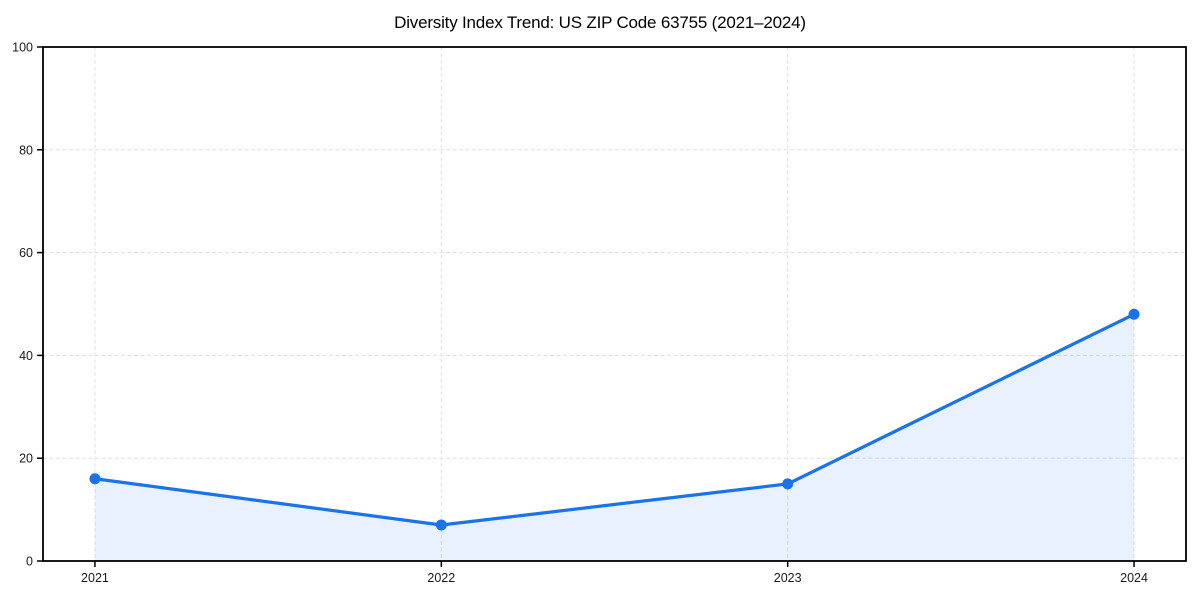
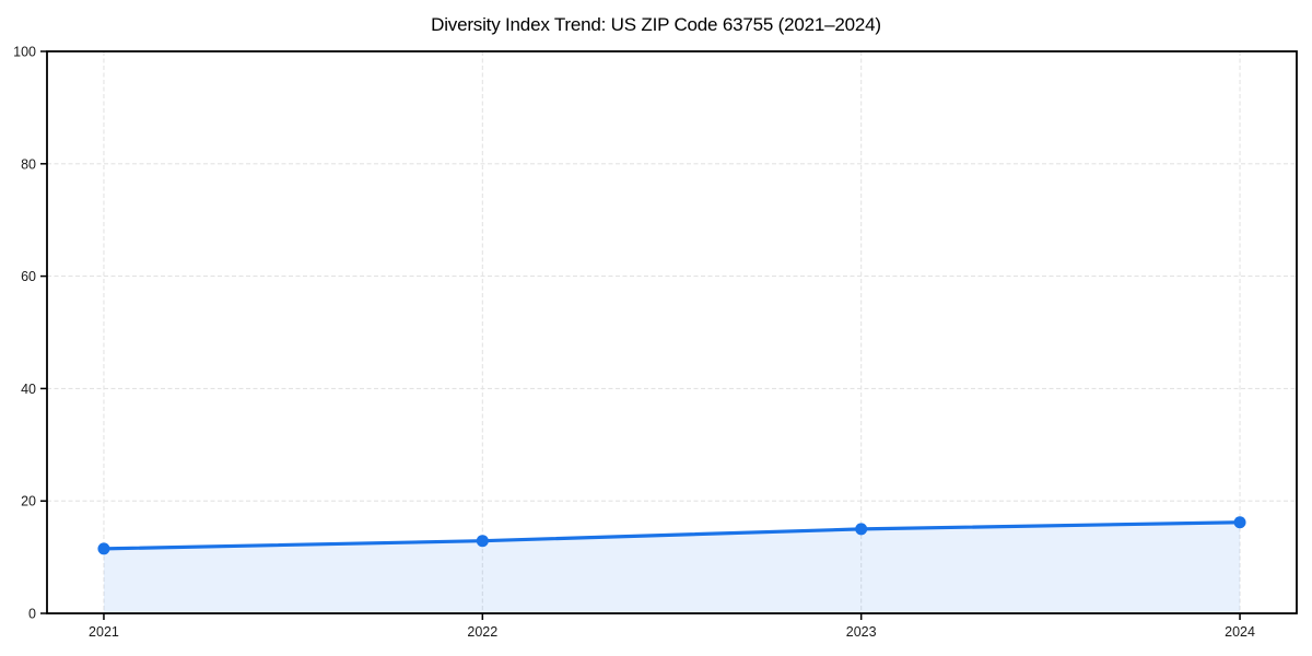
2021: 16 -> 12
2022: 7 -> 13
2024: 48 -> 16
